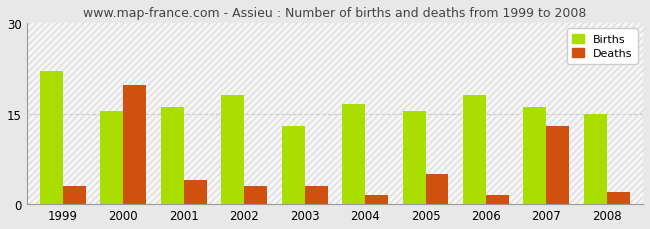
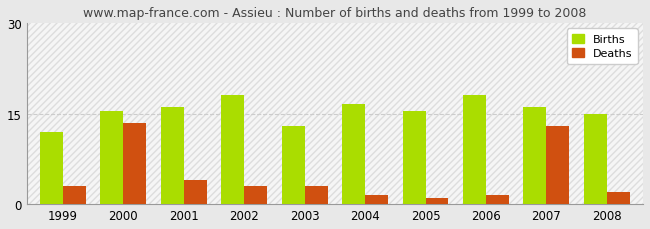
Births/1999: 22.0 -> 12.0
Deaths/2000: 19.8 -> 13.5
Deaths/2005: 5.0 -> 1.0
